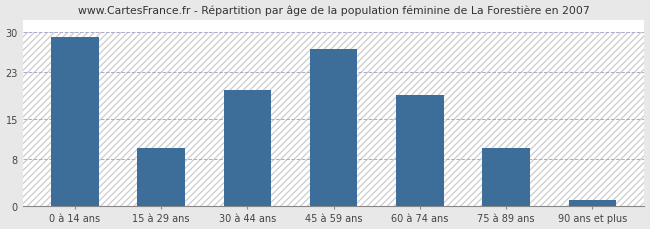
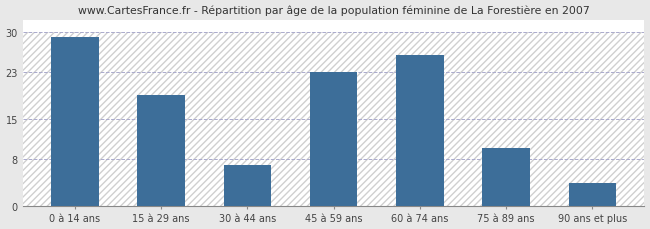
15 à 29 ans: 10 -> 19
30 à 44 ans: 20 -> 7
45 à 59 ans: 27 -> 23
60 à 74 ans: 19 -> 26
90 ans et plus: 1 -> 4
